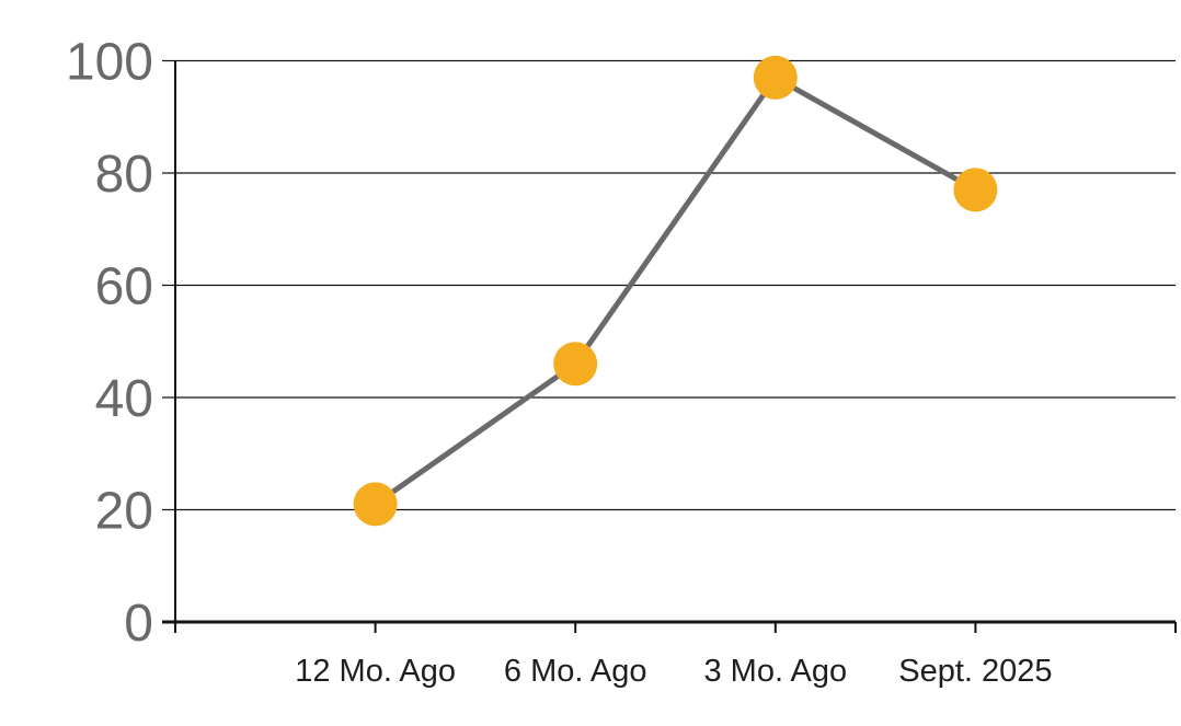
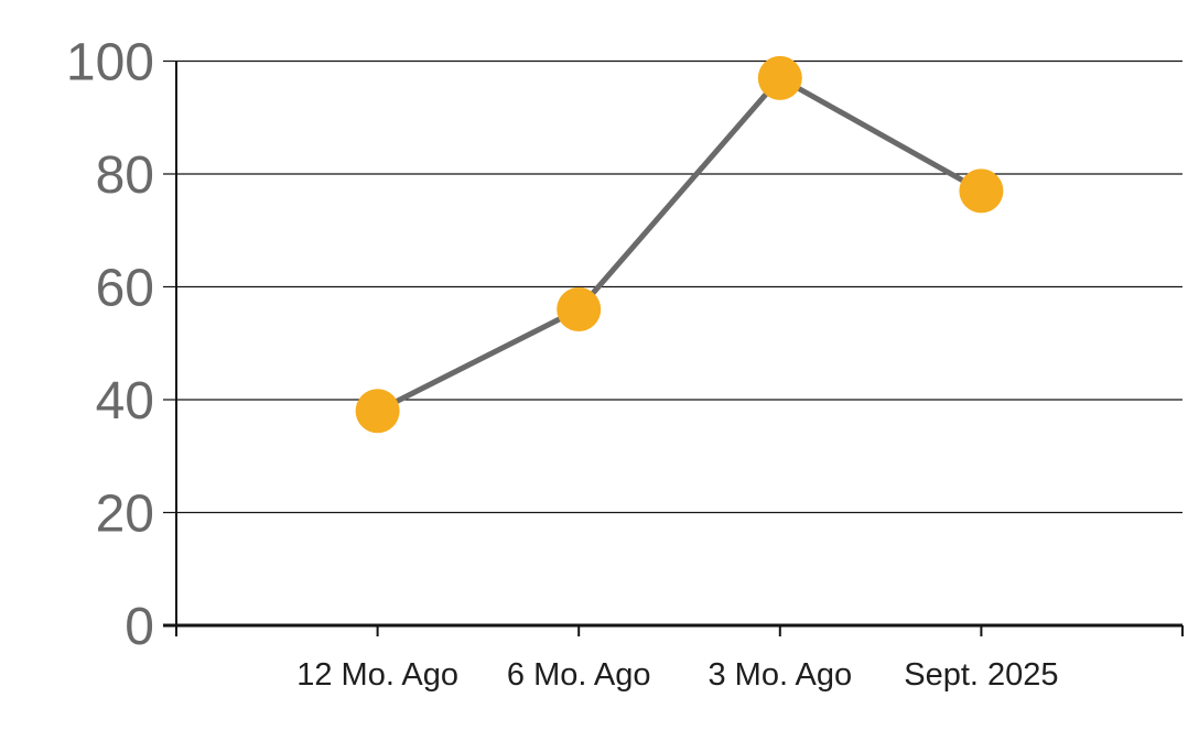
12 Mo. Ago: 21 -> 38
6 Mo. Ago: 46 -> 56
